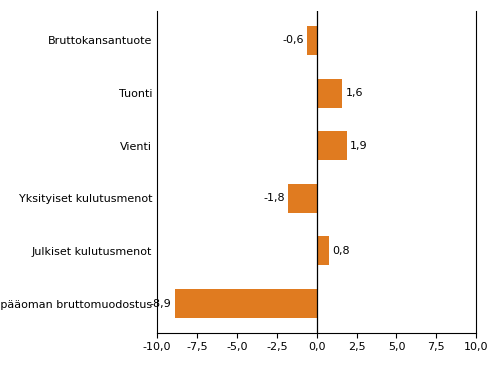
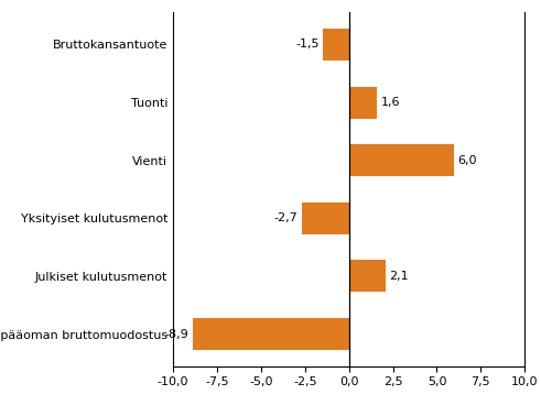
Bruttokansantuote: -0,6 -> -1,5
Vienti: 1,9 -> 6,0
Yksityiset kulutusmenot: -1,8 -> -2,7
Julkiset kulutusmenot: 0,8 -> 2,1
